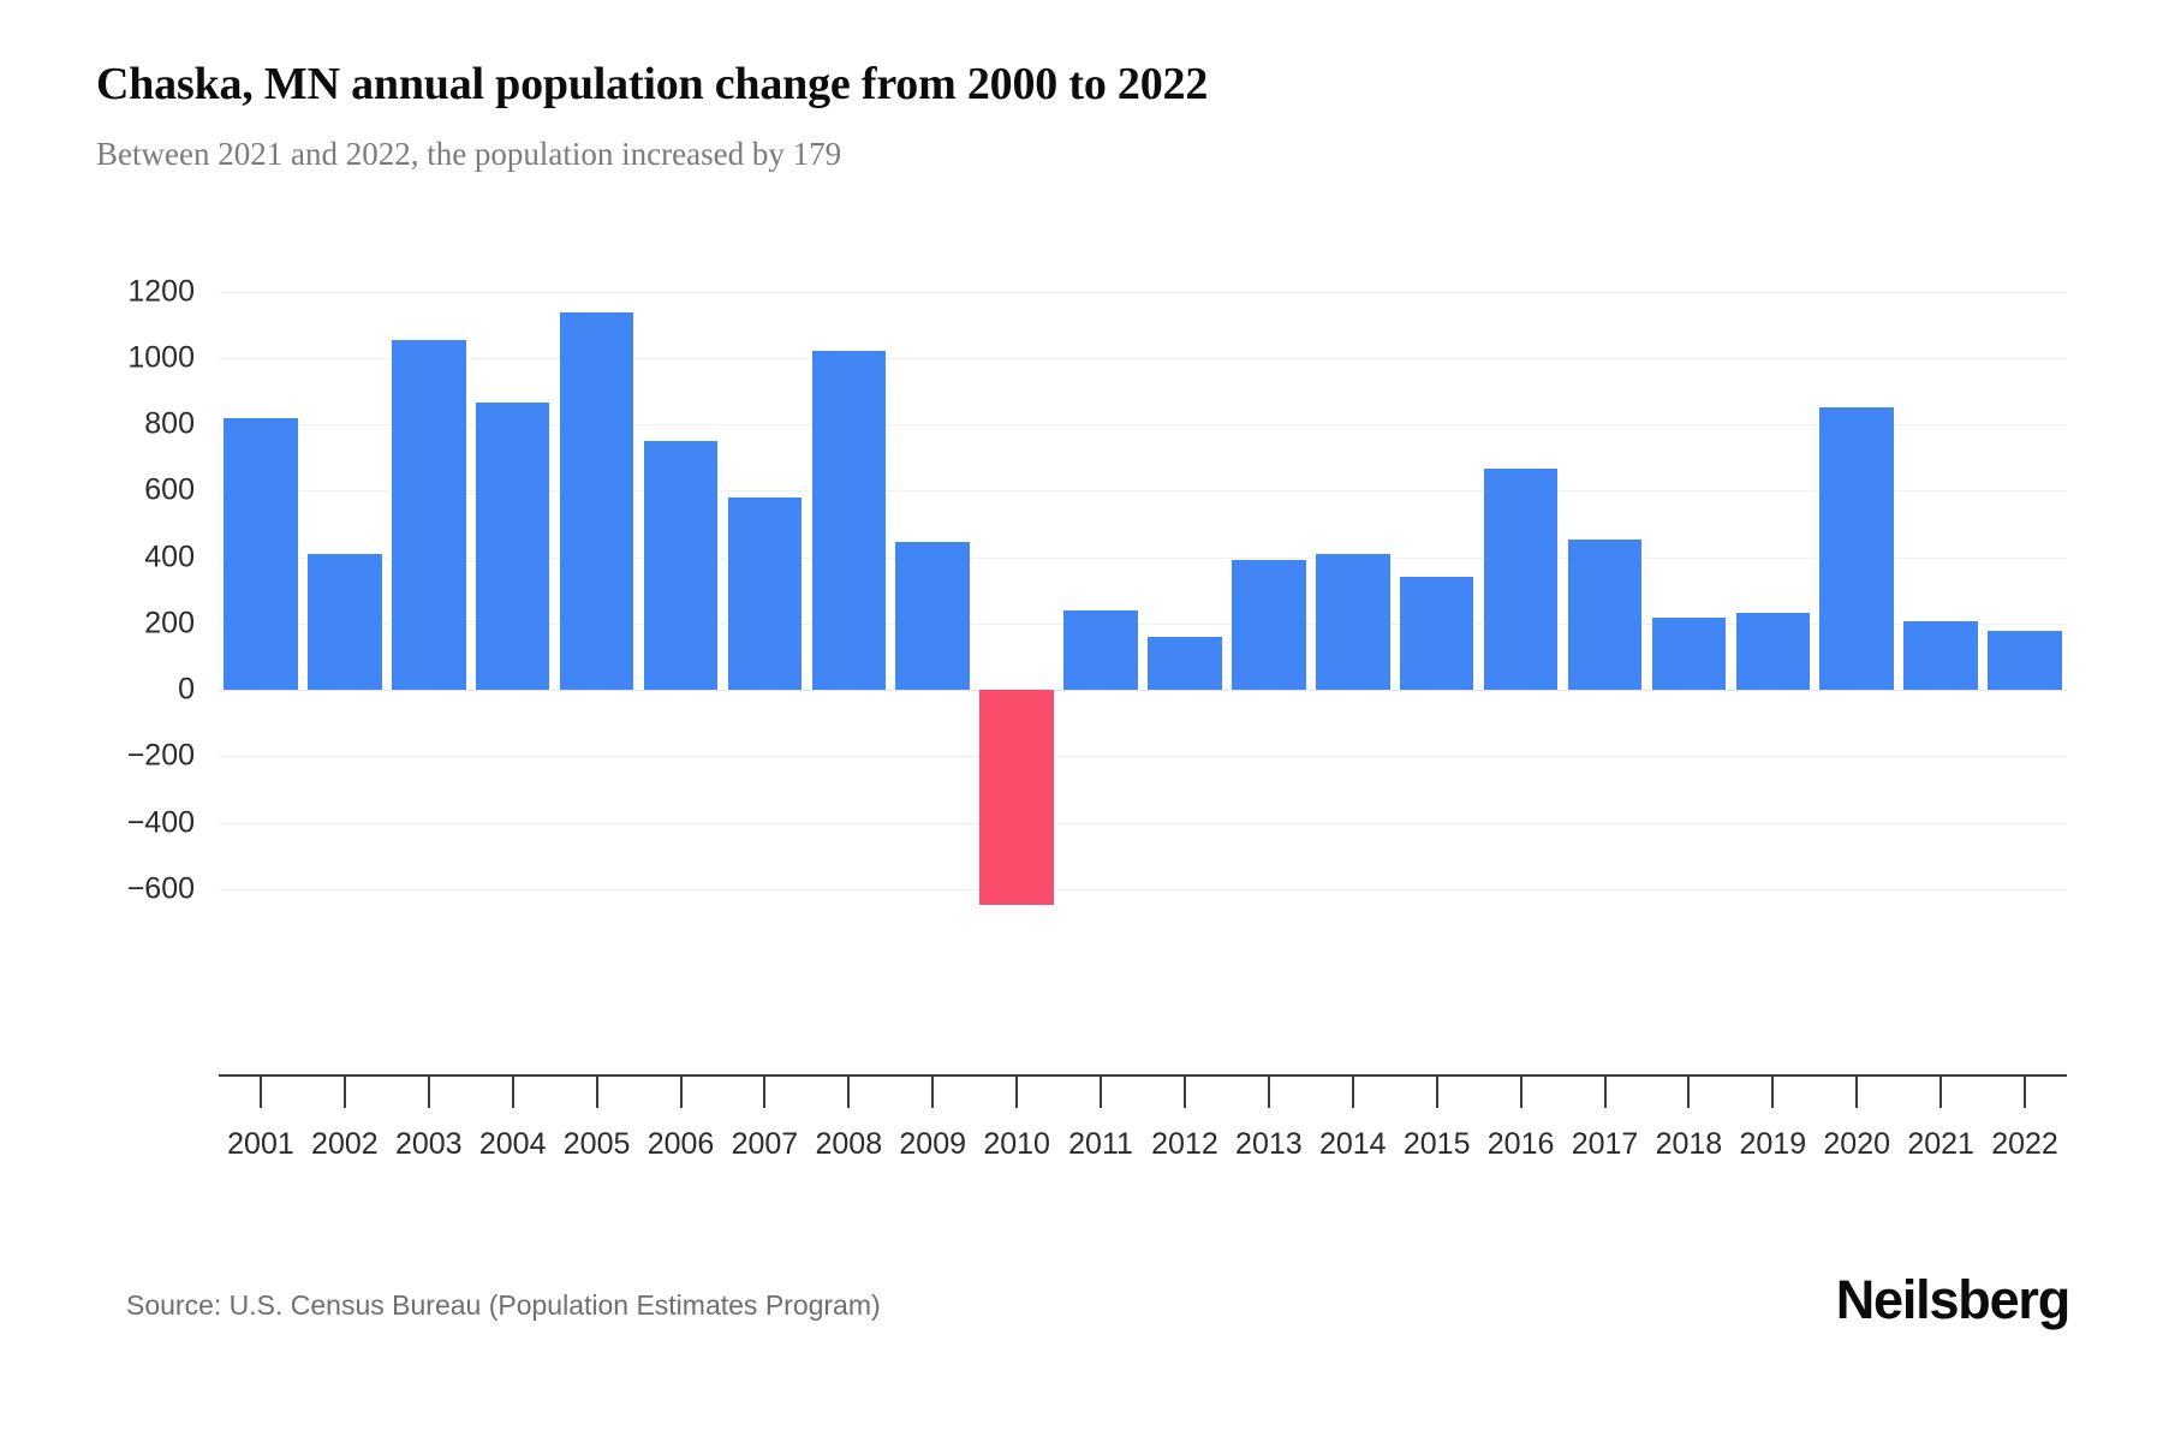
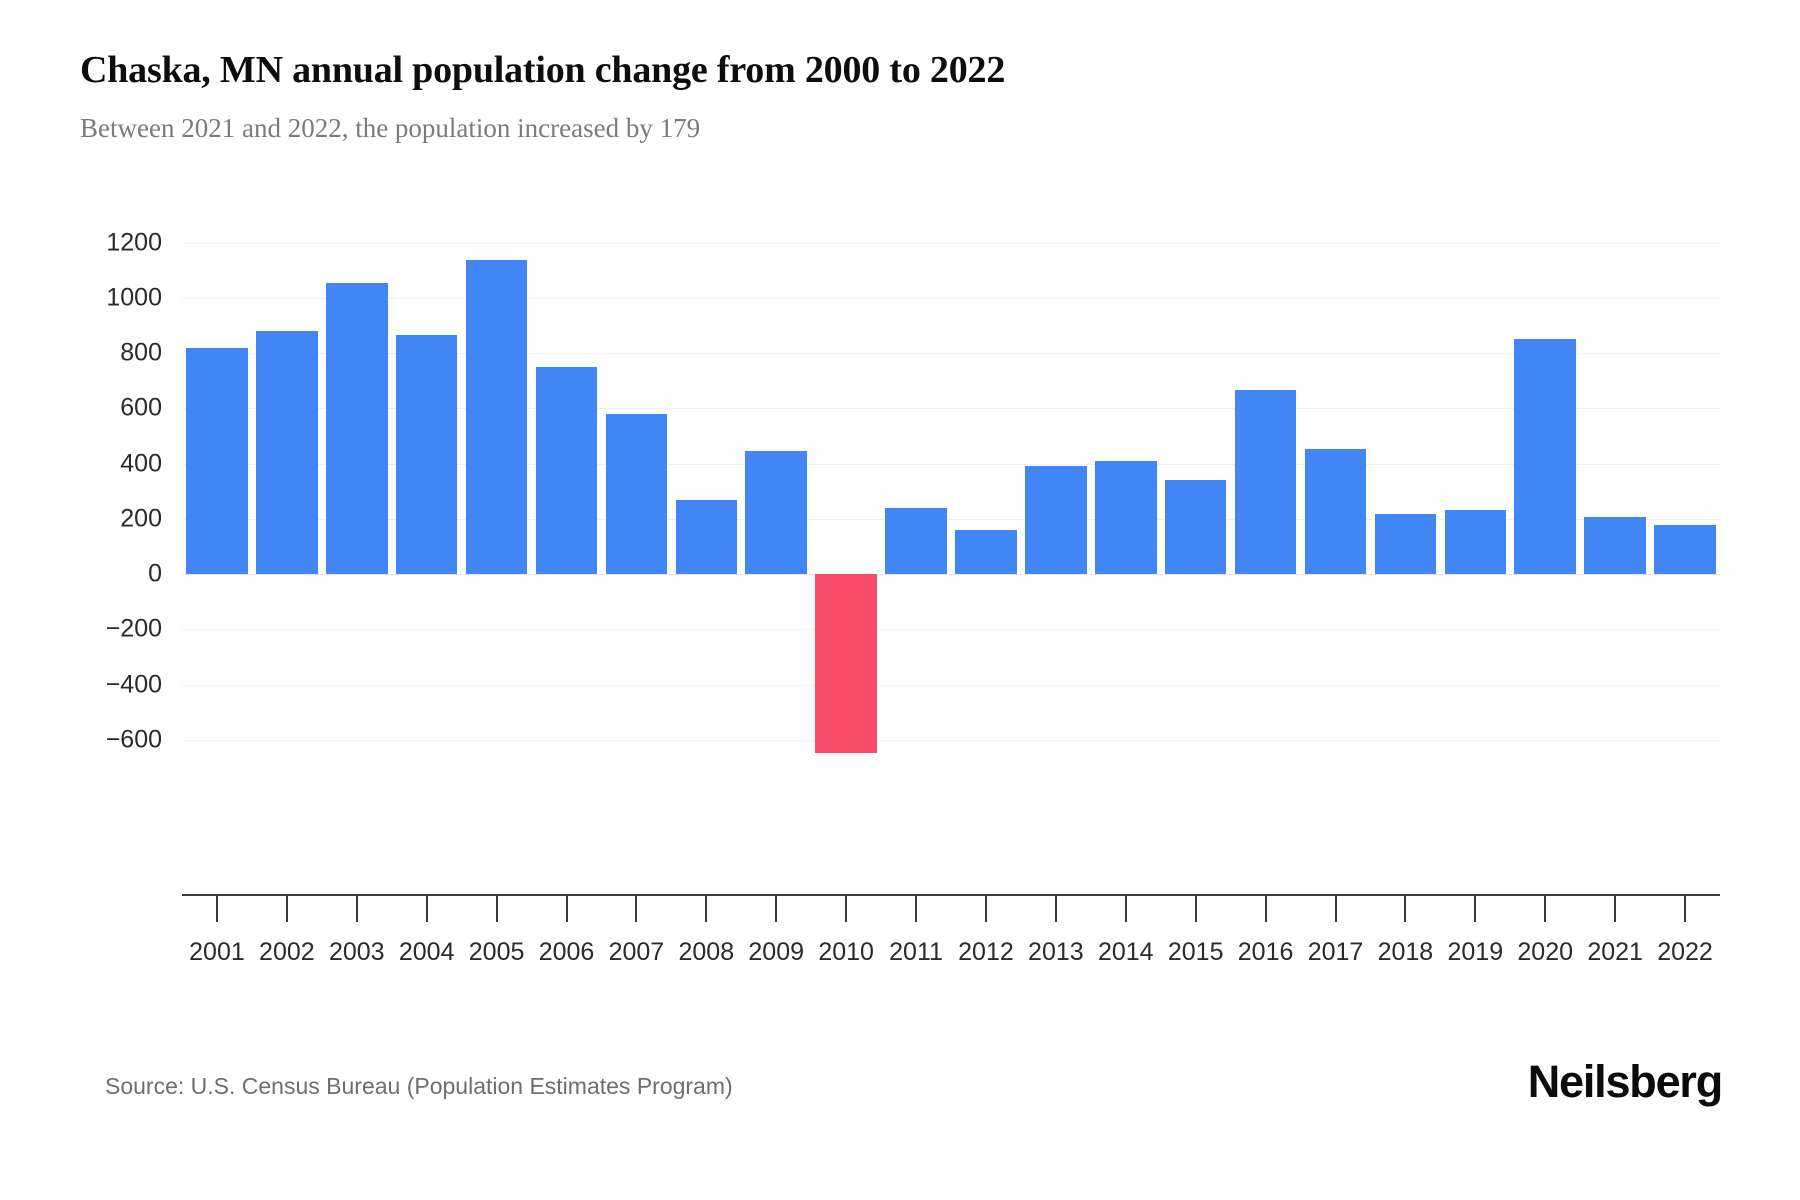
2002: 410 -> 880
2008: 1020 -> 270
